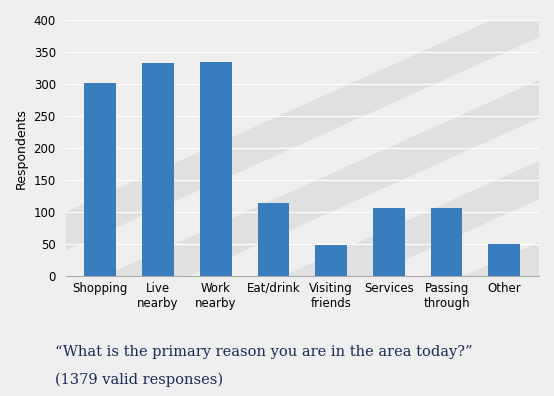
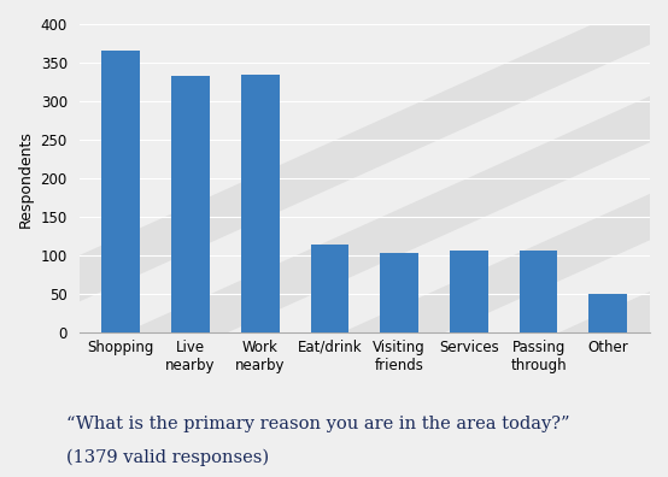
Shopping: 302 -> 365
Visiting friends: 48 -> 104
